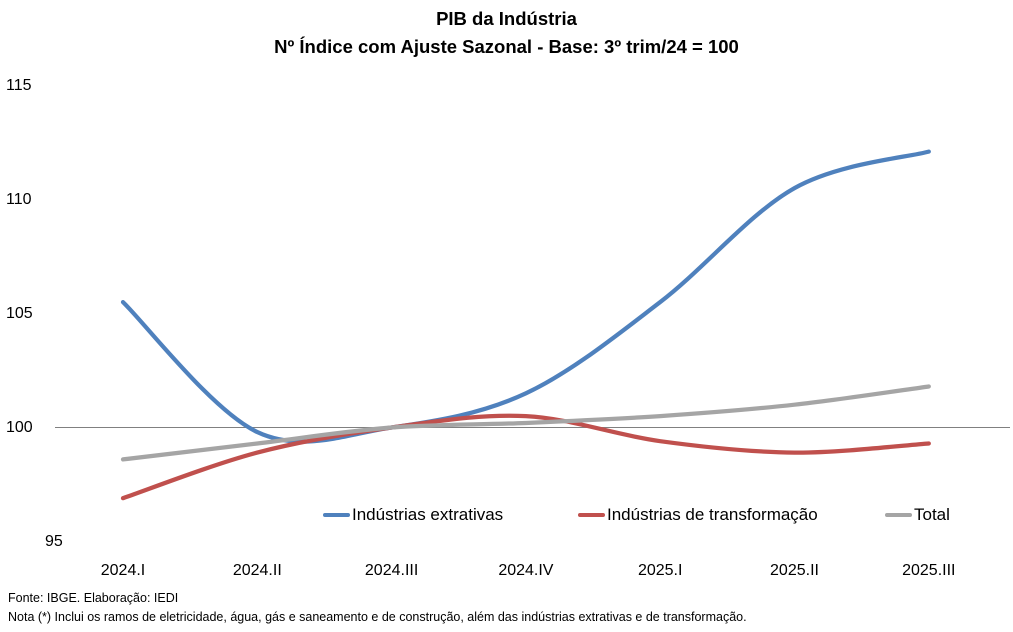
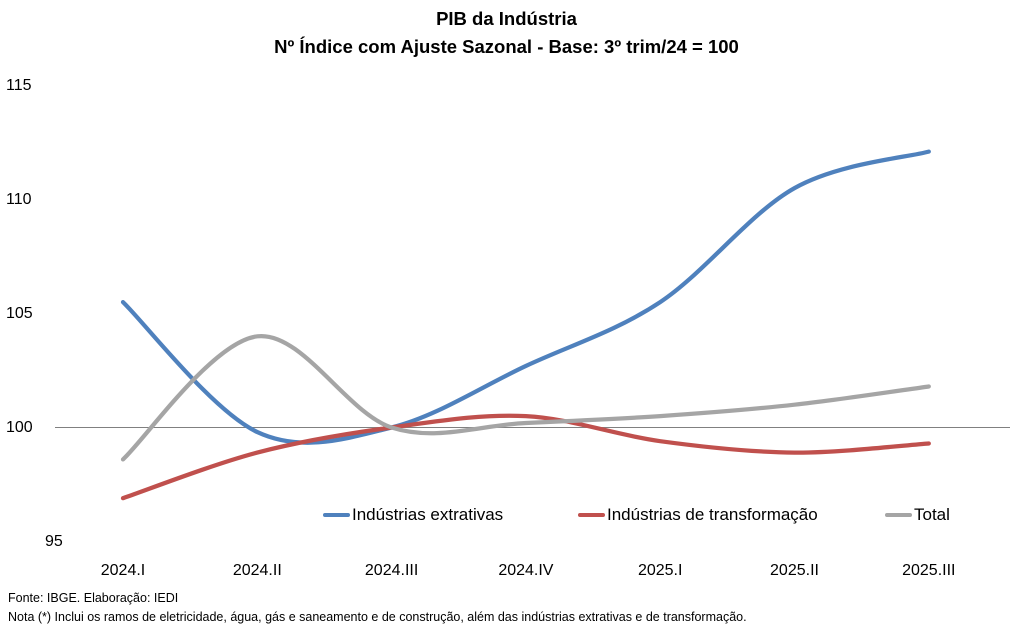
Total/2024.II: 99.3 -> 104.0
Indústrias extrativas/2024.IV: 101.5 -> 102.7
